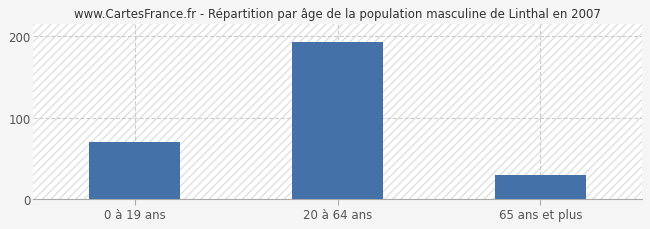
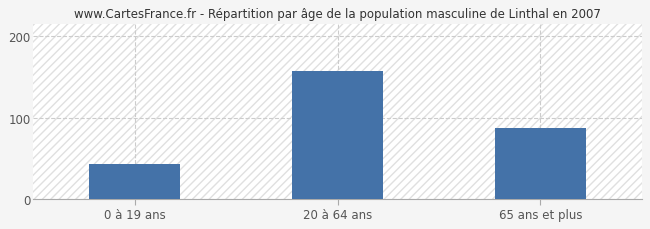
0 à 19 ans: 70 -> 44
20 à 64 ans: 193 -> 158
65 ans et plus: 30 -> 88
